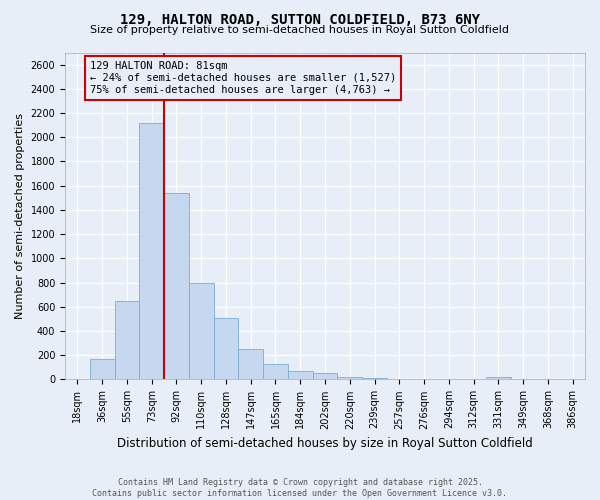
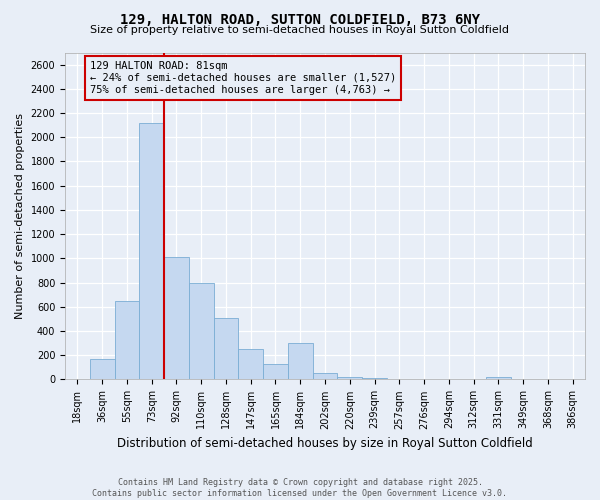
92sqm: 1540 -> 1010
184sqm: 70 -> 300
